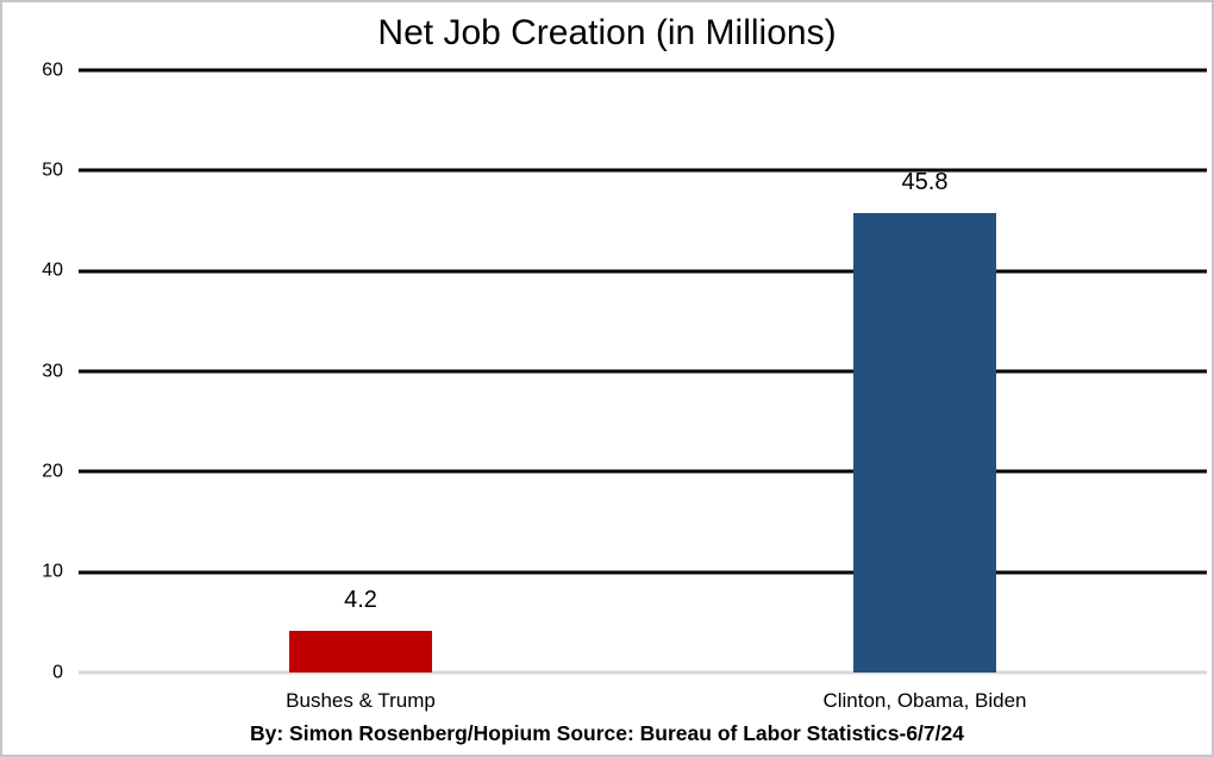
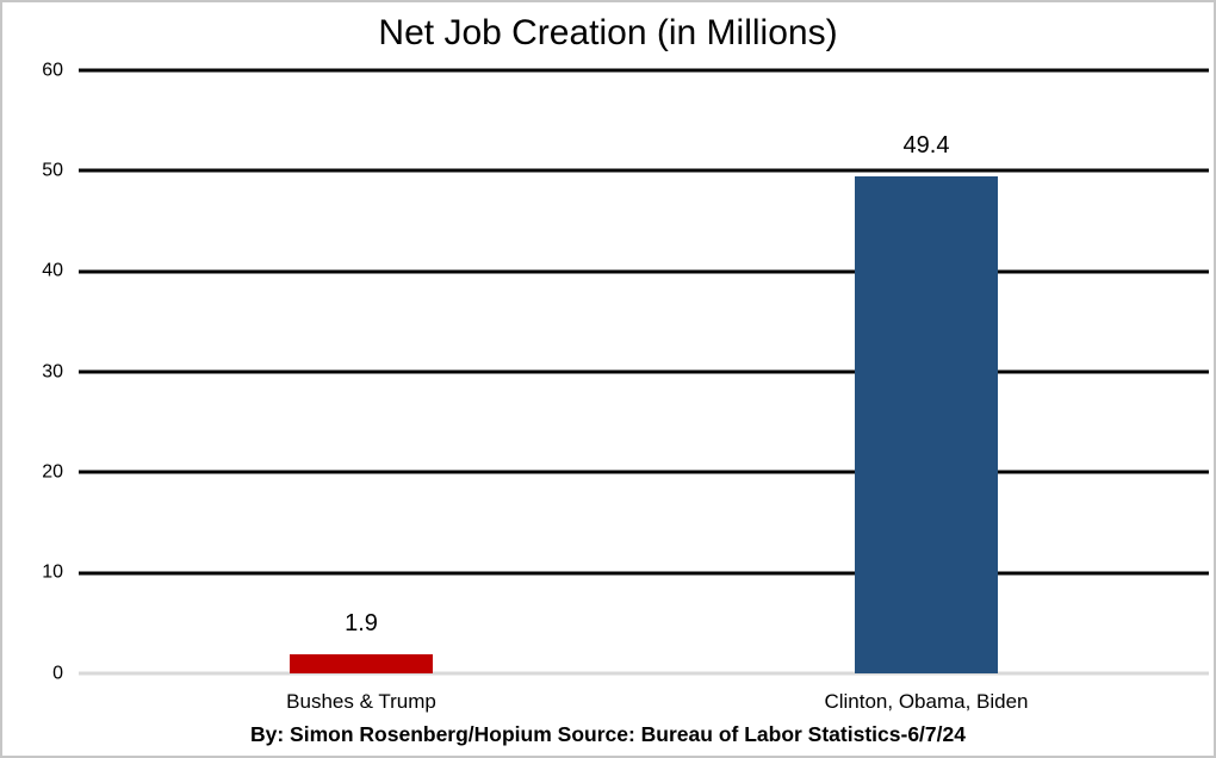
Bushes & Trump: 4.2 -> 1.9
Clinton, Obama, Biden: 45.8 -> 49.4
